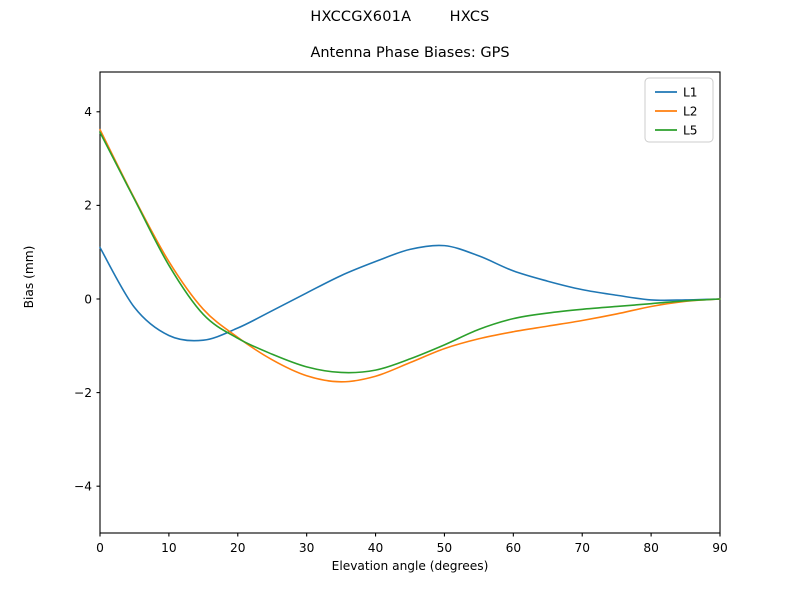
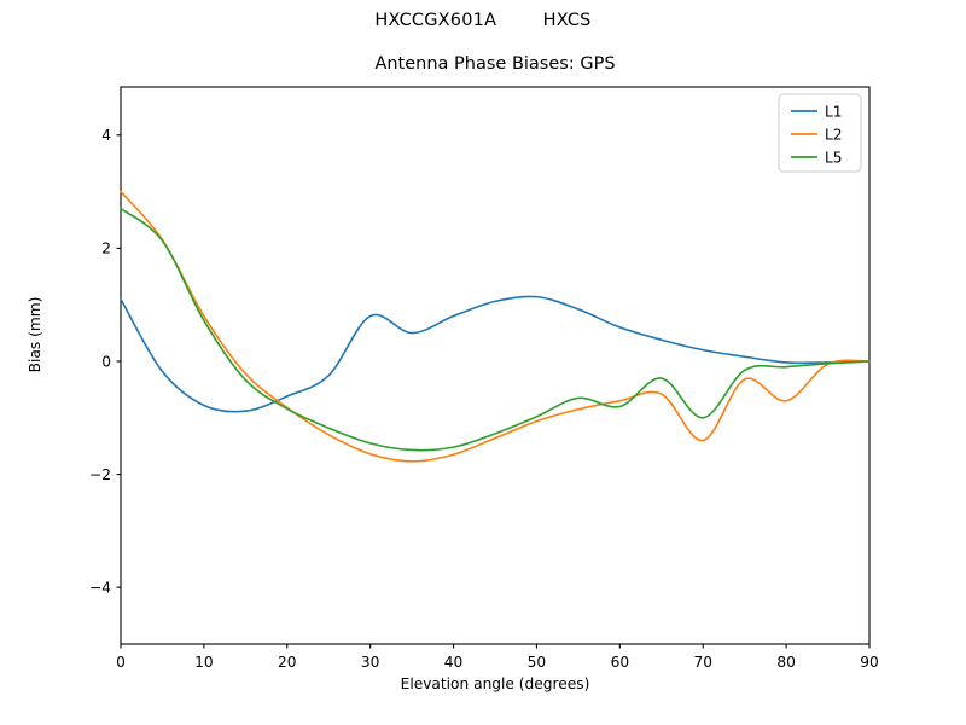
L2/0: 3.6 -> 3.0
L5/0: 3.6 -> 2.7
L1/30: 0.1 -> 0.8
L5/60: -0.4 -> -0.8
L2/70: -0.5 -> -1.4
L5/70: -0.2 -> -1.0
L2/80: -0.2 -> -0.7
